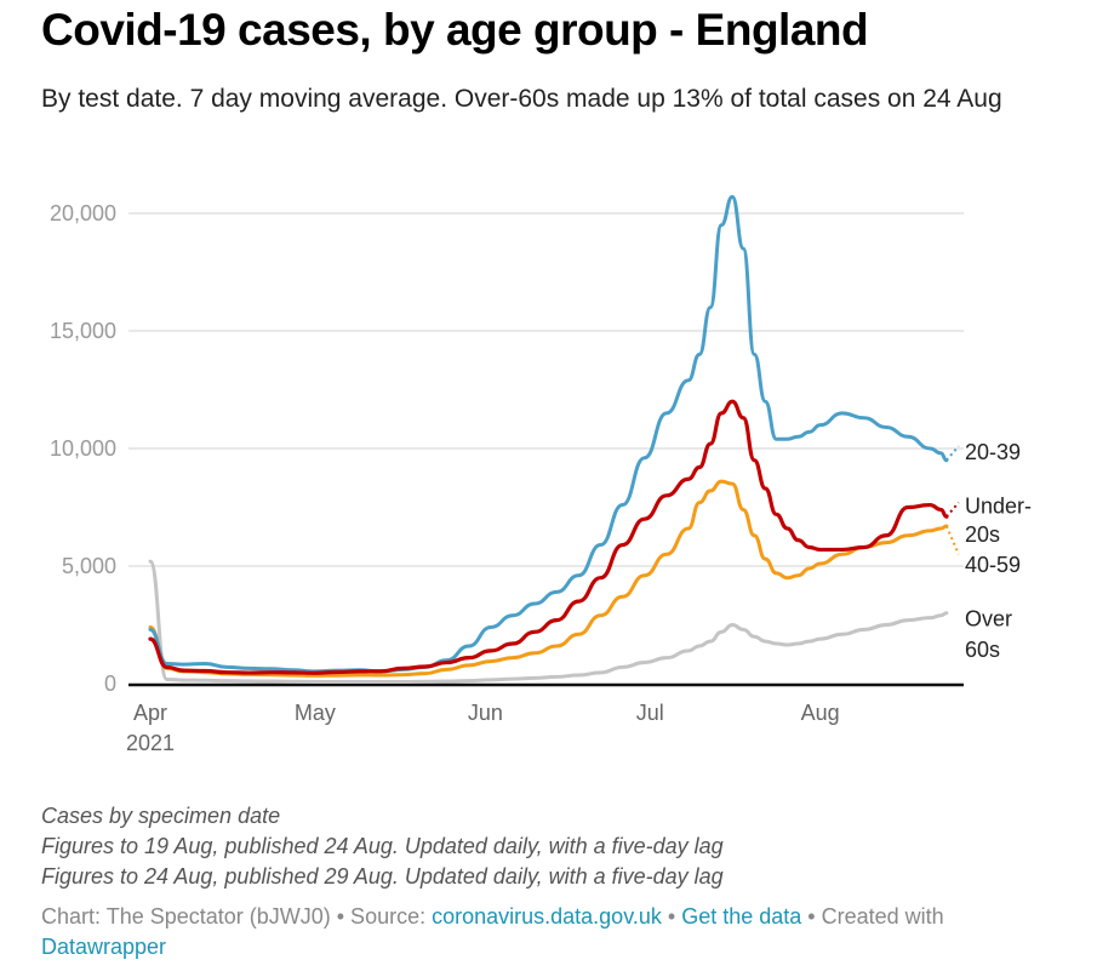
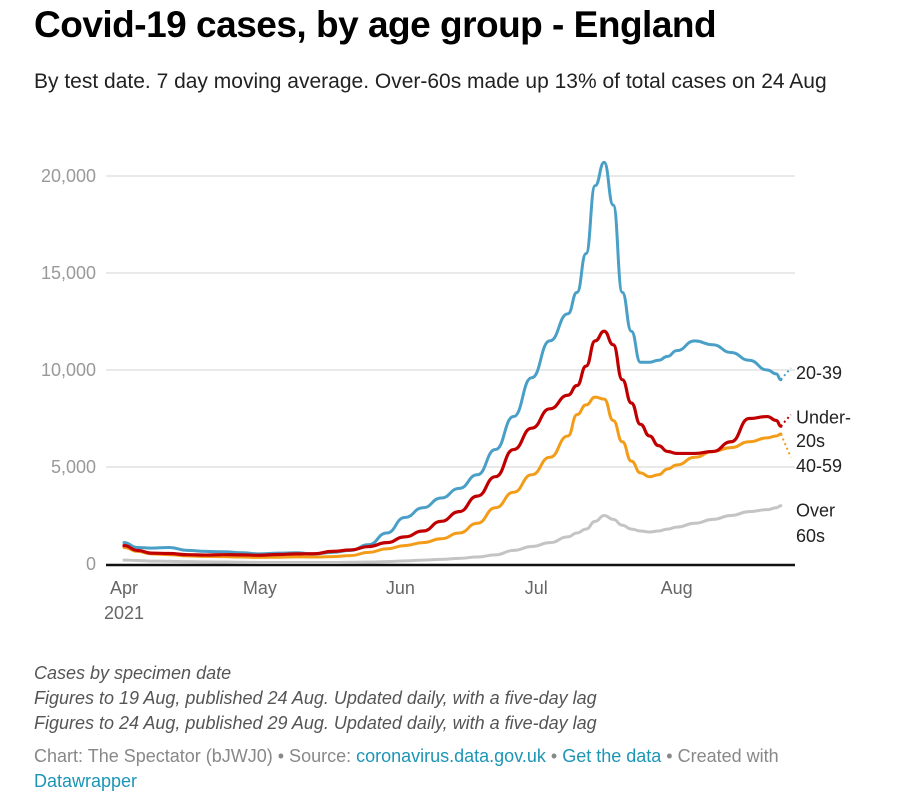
20-39/0: 2300 -> 1100
Under-20s/0: 1900 -> 1000
40-59/0: 2400 -> 800
Over 60s/0: 5200 -> 200
